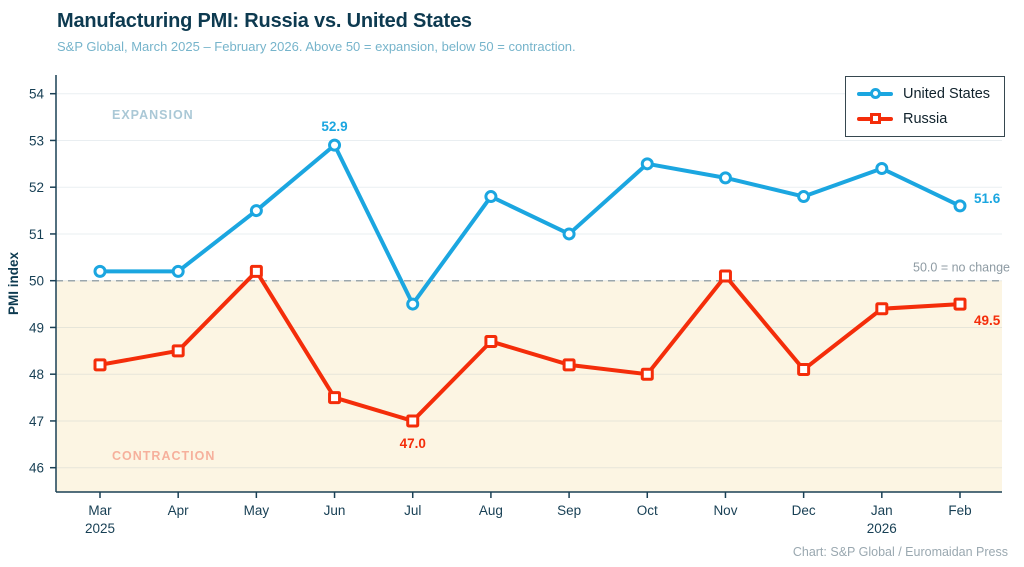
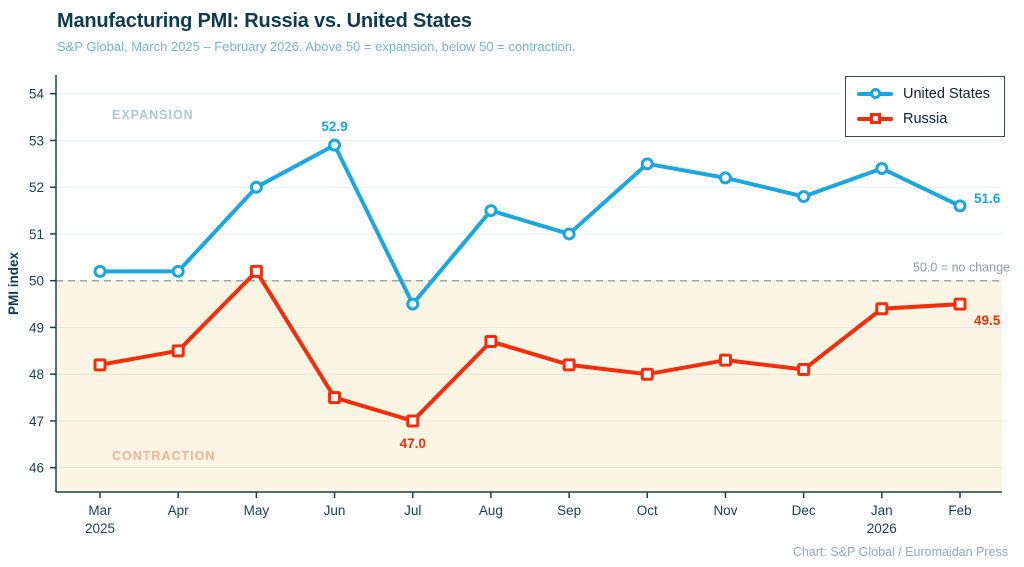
United States/May: 51.5 -> 52.0
United States/Aug: 51.8 -> 51.5
Russia/Nov: 50.1 -> 48.3
